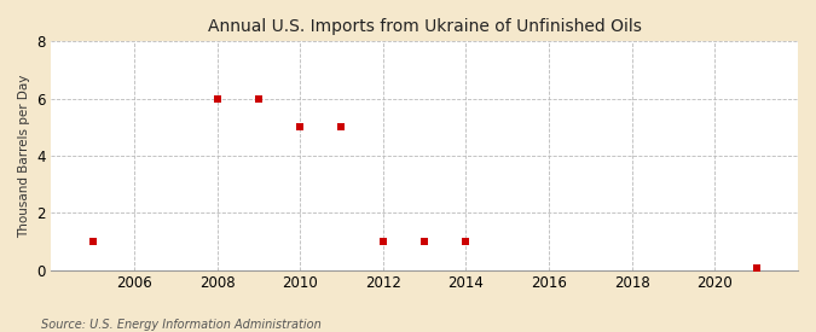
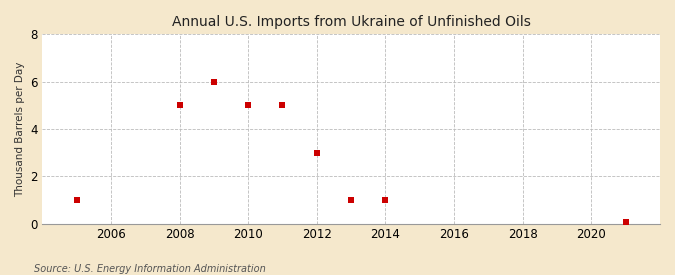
2008: 6.00 -> 5.00
2012: 1.00 -> 3.00
